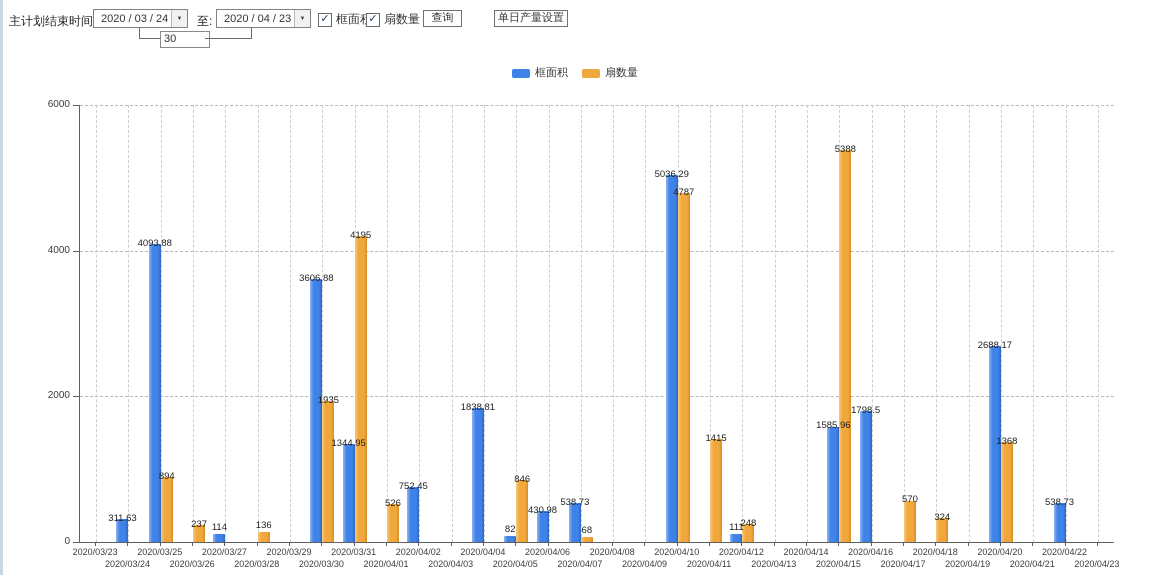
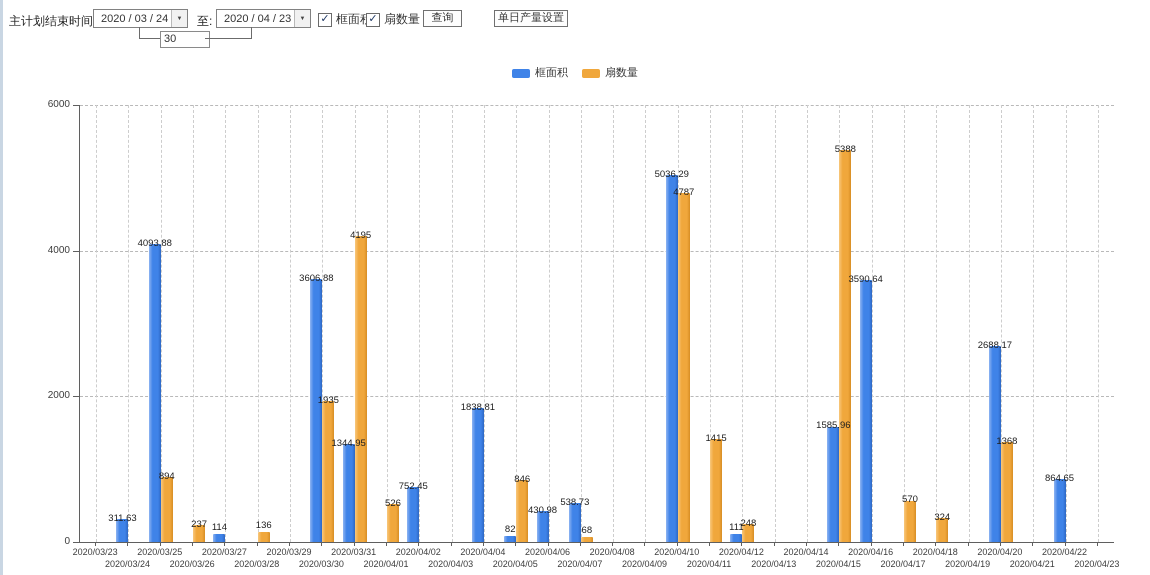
框面积/2020/04/16: 1798.5 -> 3590.64
框面积/2020/04/22: 538.73 -> 864.65
